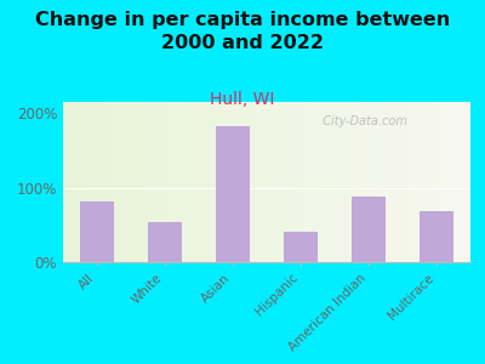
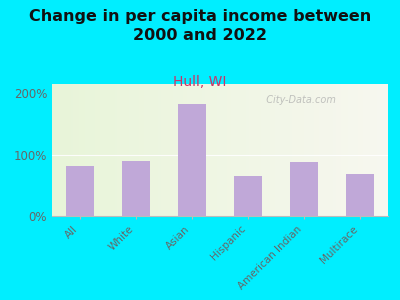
White: 54% -> 90%
Hispanic: 40% -> 65%
